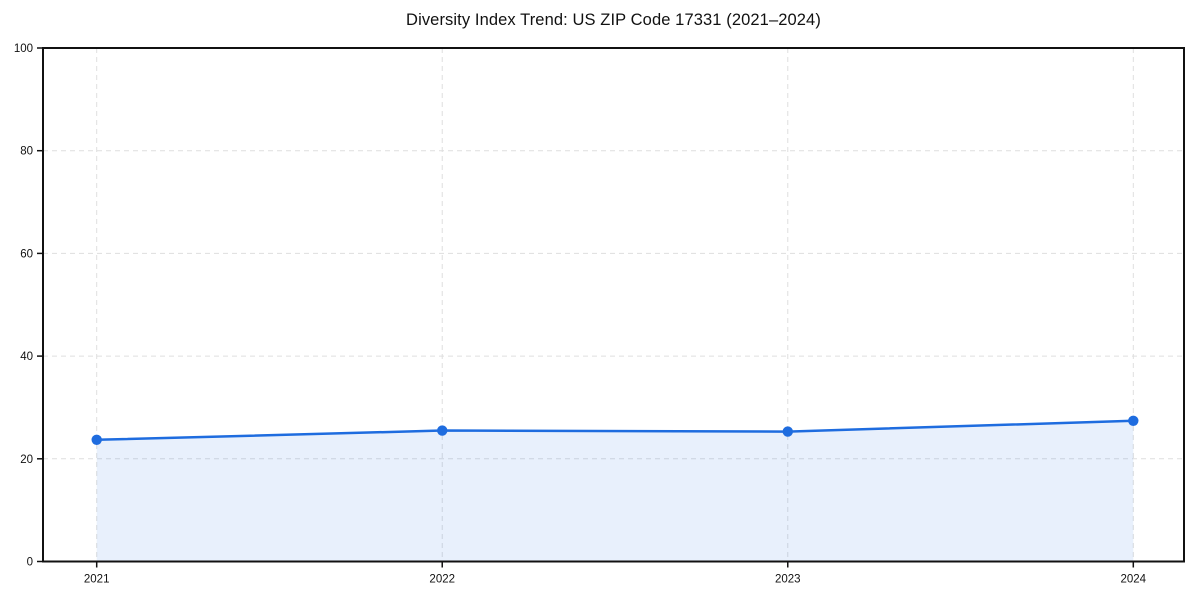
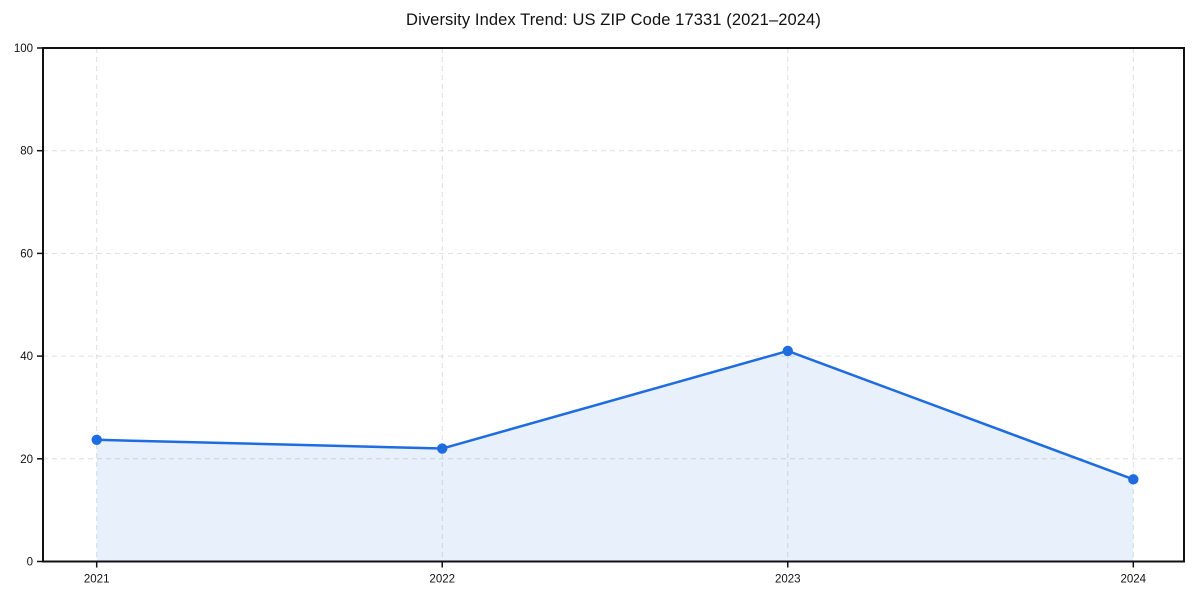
2022: 26 -> 22
2023: 25 -> 41
2024: 27 -> 16
